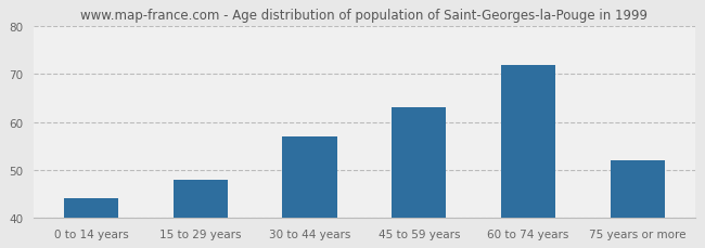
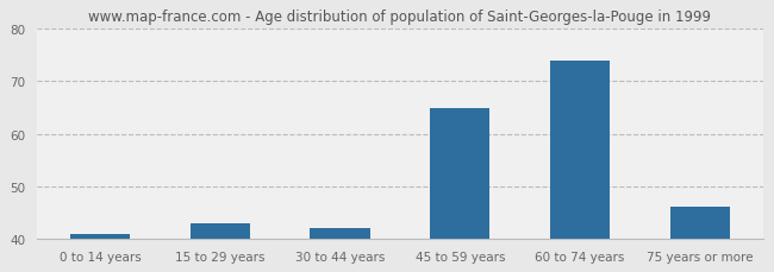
0 to 14 years: 44 -> 41
15 to 29 years: 48 -> 43
30 to 44 years: 57 -> 42
45 to 59 years: 63 -> 65
60 to 74 years: 72 -> 74
75 years or more: 52 -> 46
